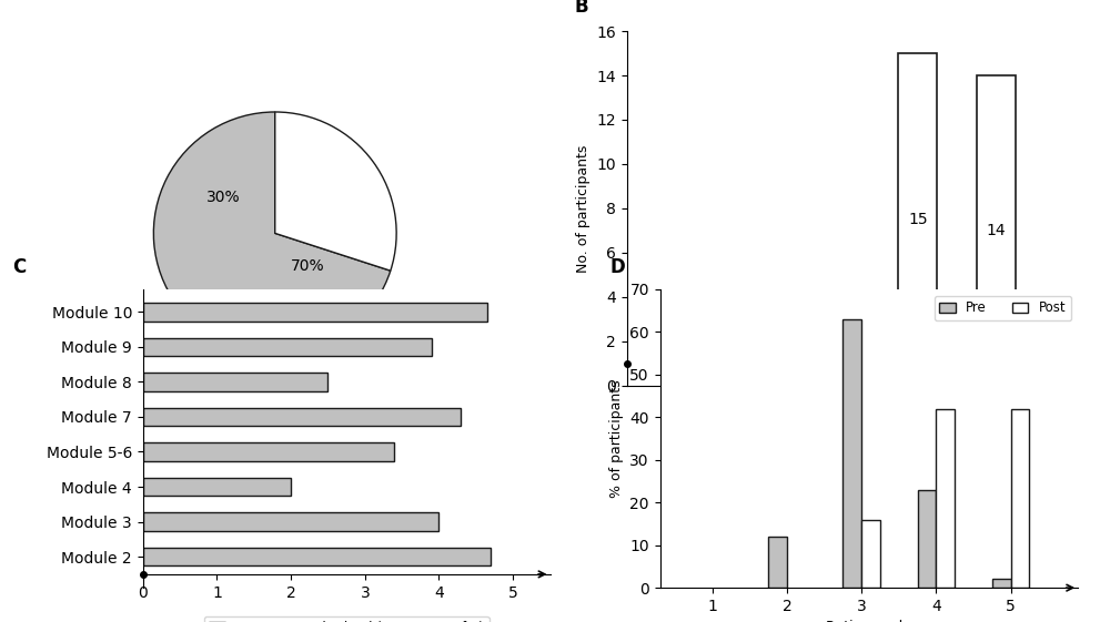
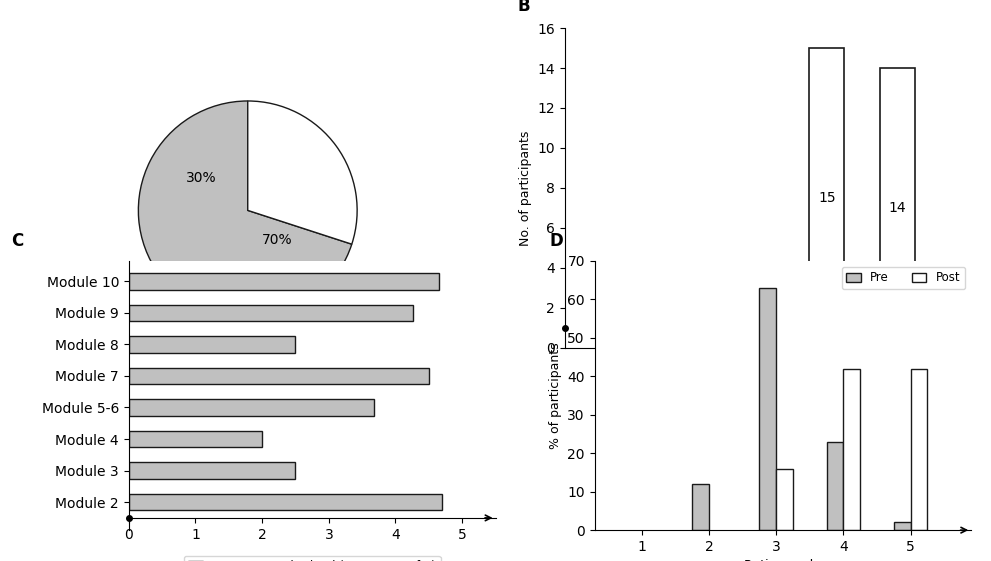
Module 9: 3.90 -> 4.26
Module 7: 4.30 -> 4.50
Module 5-6: 3.40 -> 3.68
Module 3: 4.00 -> 2.50
